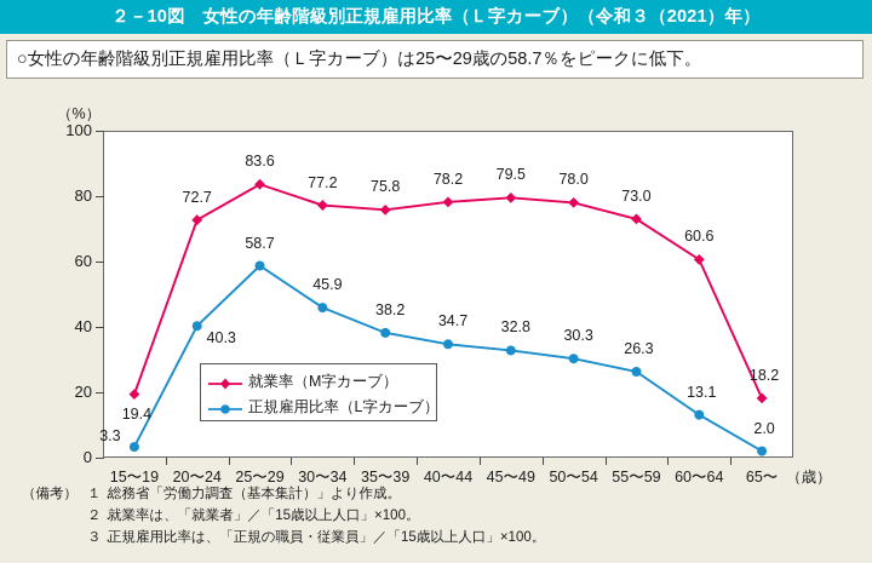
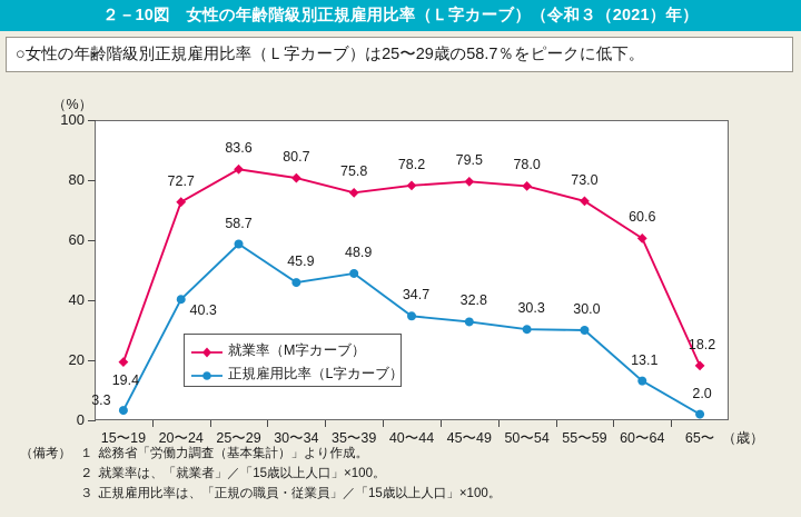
就業率（M字カーブ）/30〜34: 77.2 -> 80.7
正規雇用比率（L字カーブ）/35〜39: 38.2 -> 48.9
正規雇用比率（L字カーブ）/55〜59: 26.3 -> 30.0
